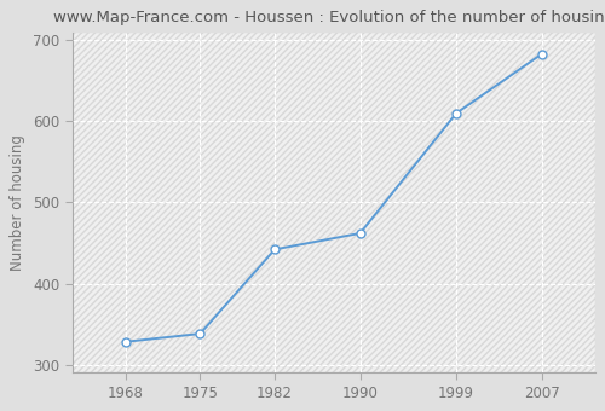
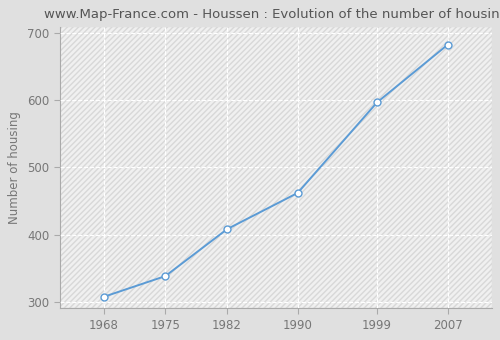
1968: 328 -> 307
1982: 442 -> 408
1999: 610 -> 597
